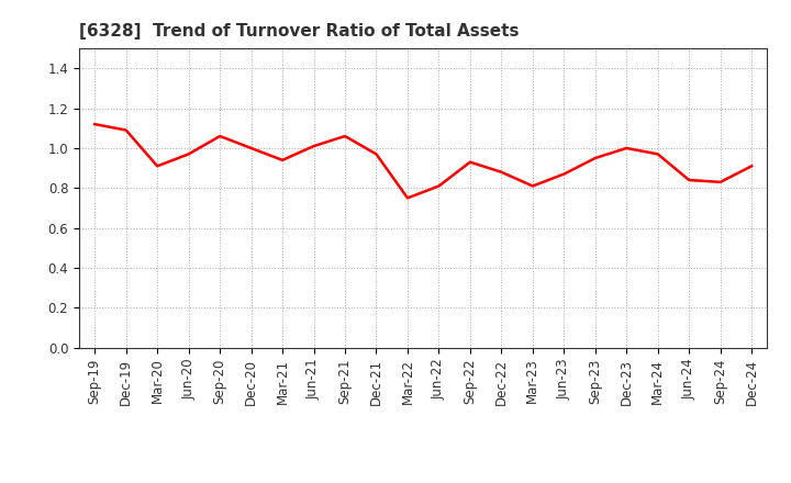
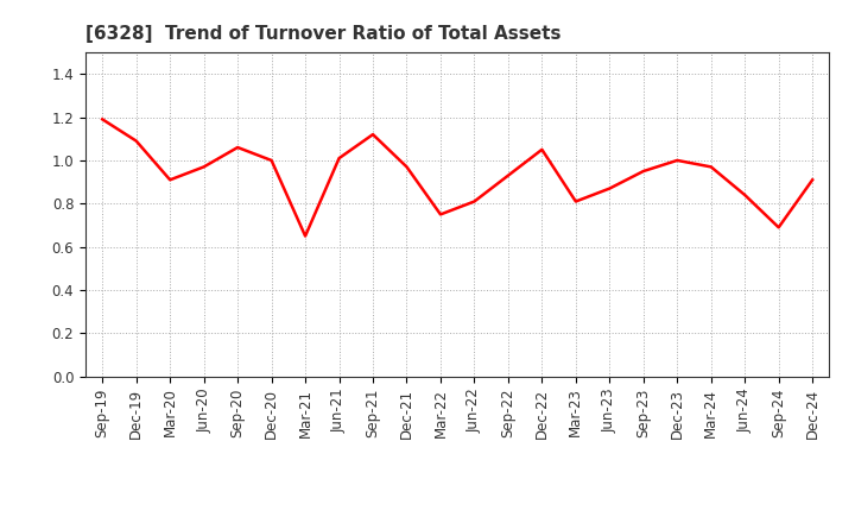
Sep-19: 1.12 -> 1.19
Mar-21: 0.94 -> 0.65
Sep-21: 1.06 -> 1.12
Dec-22: 0.88 -> 1.05
Sep-24: 0.83 -> 0.69
